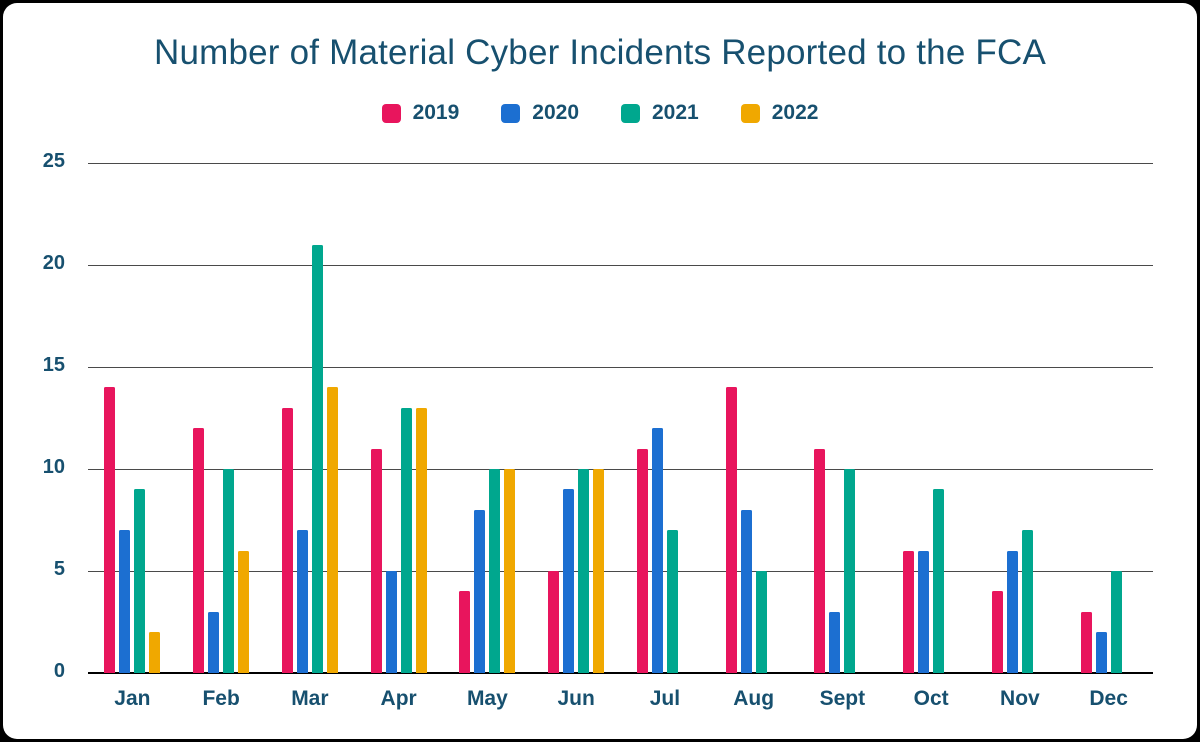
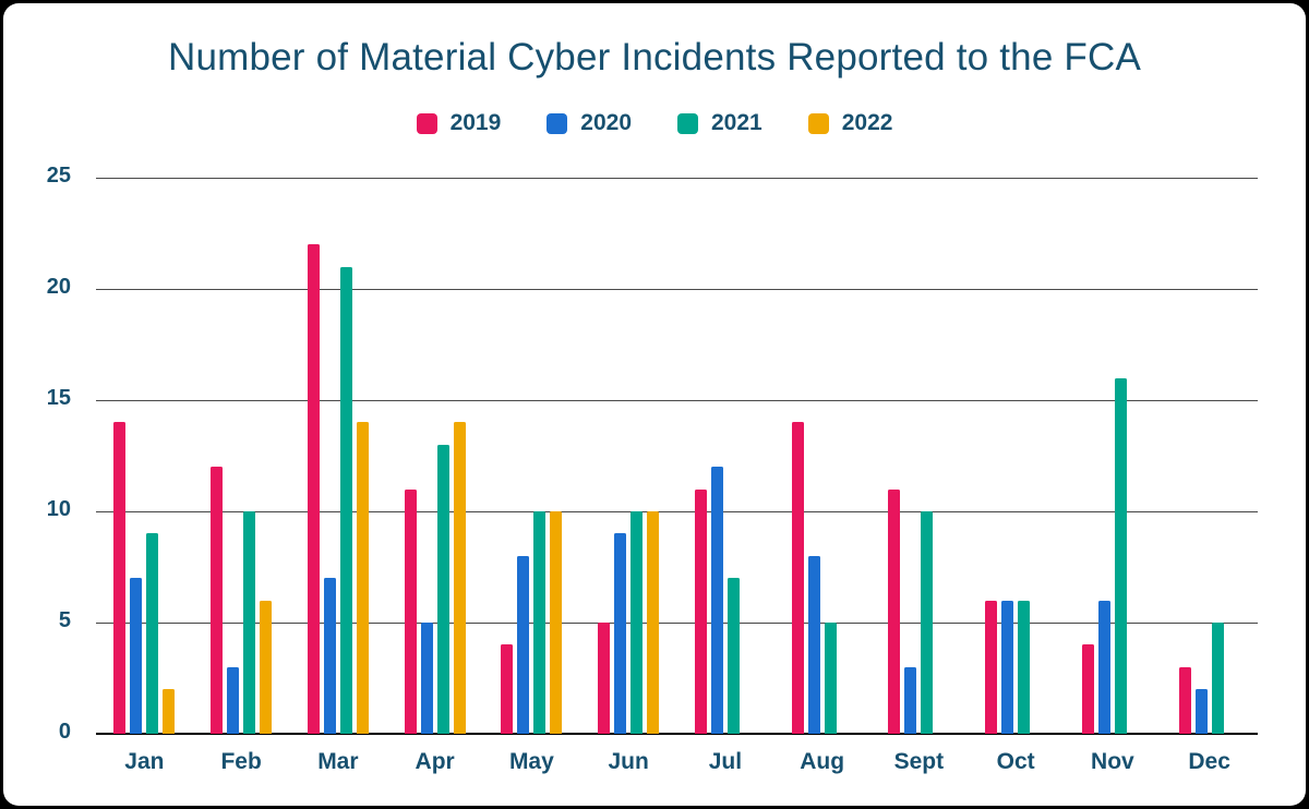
2019/Mar: 13 -> 22
2022/Apr: 13 -> 14
2021/Oct: 9 -> 6
2021/Nov: 7 -> 16
